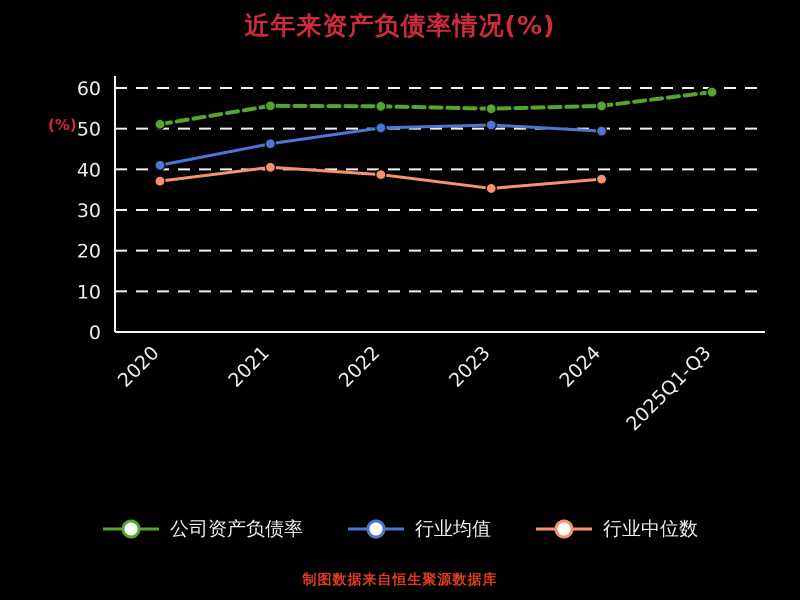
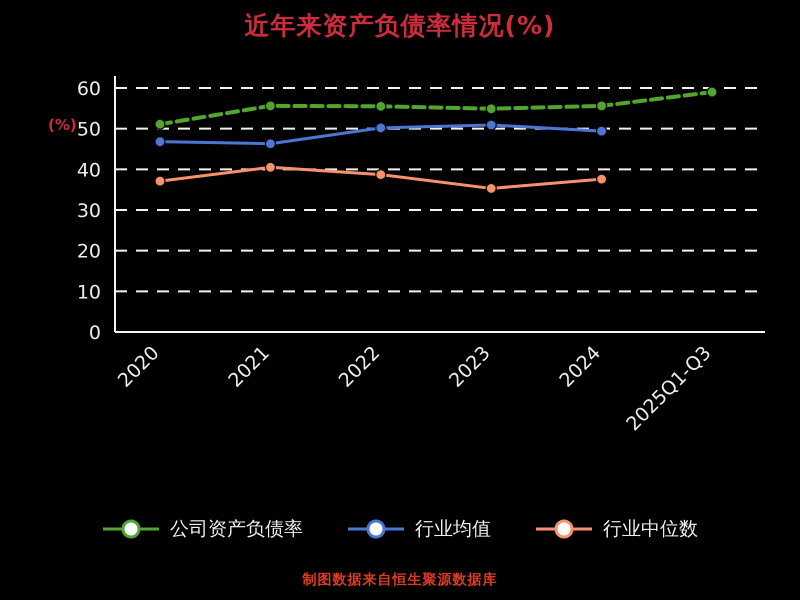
行业均值/2020: 41 -> 47
